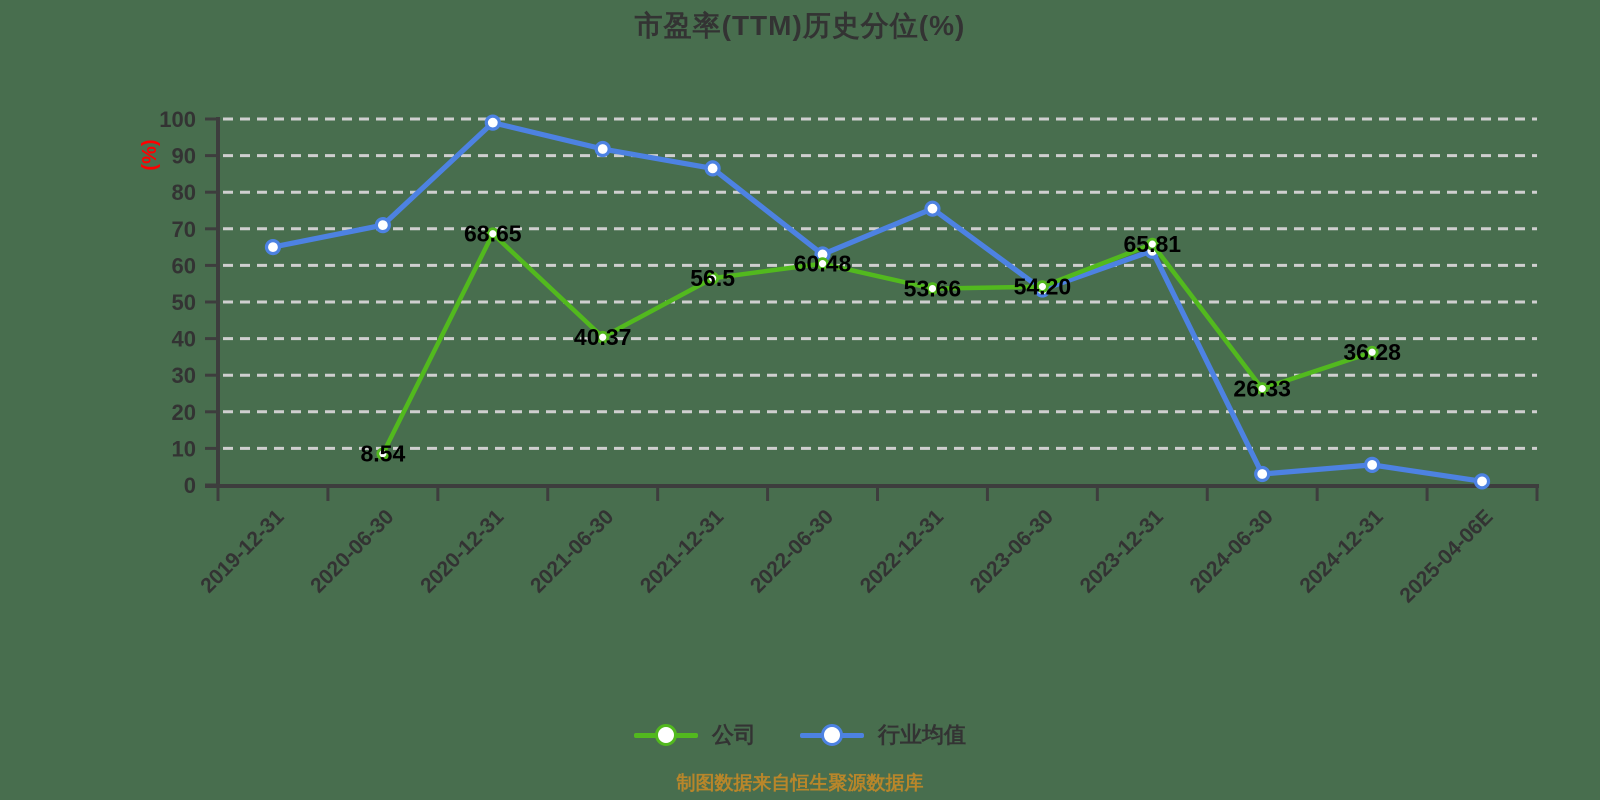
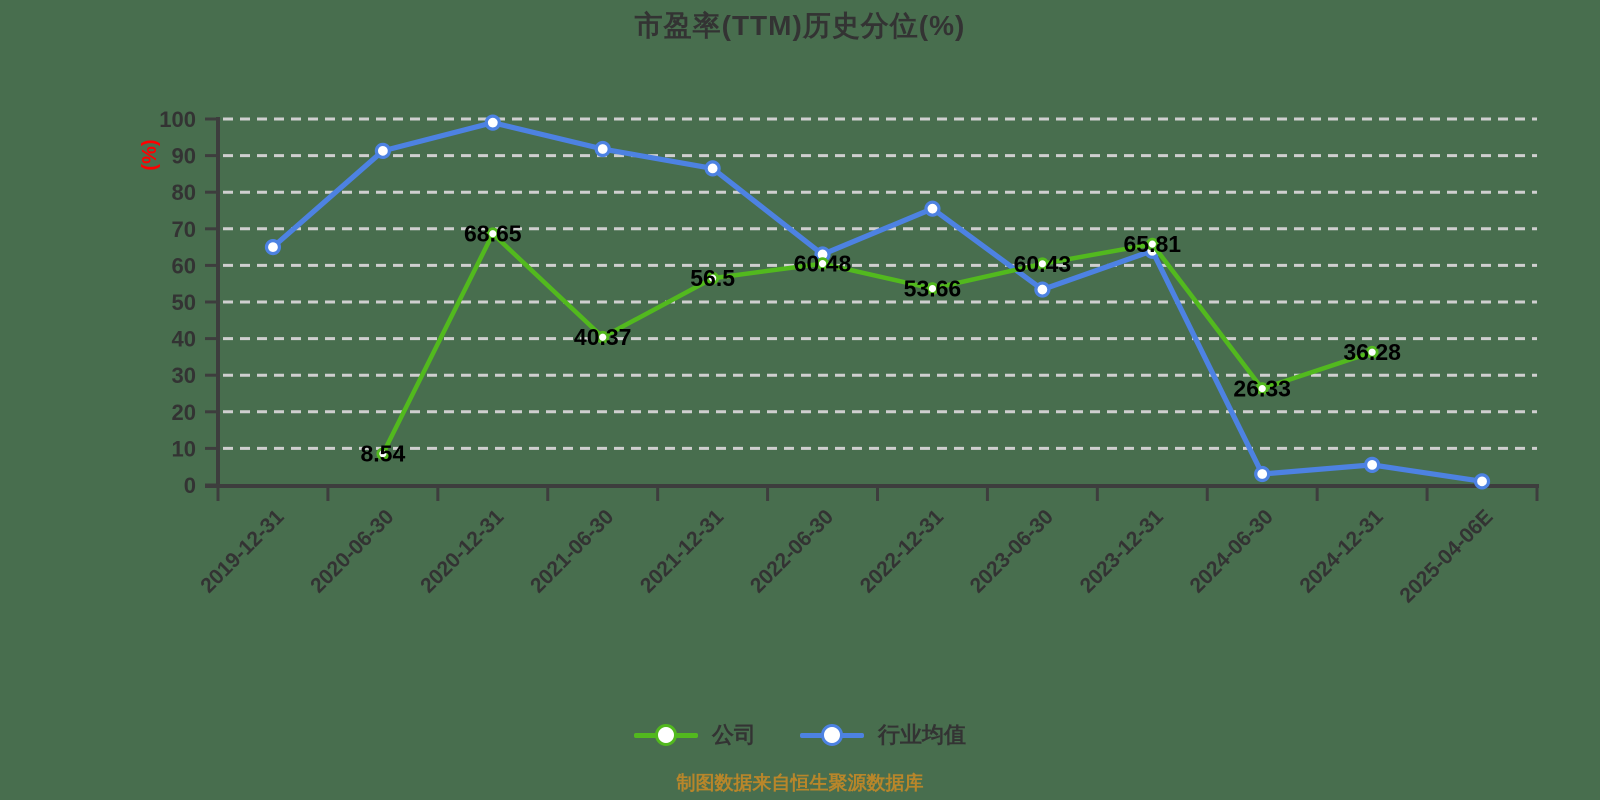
行业均值/2020-06-30: 71 -> 91
公司/2023-06-30: 54.20 -> 60.43
